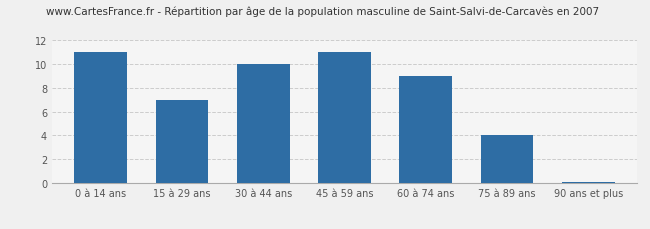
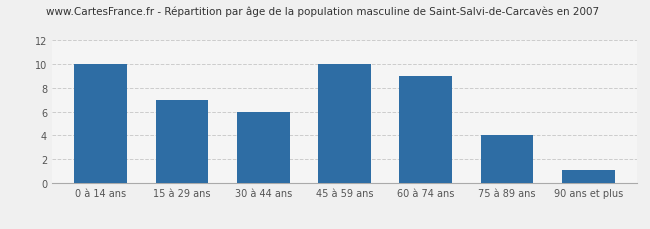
0 à 14 ans: 11.0 -> 10.0
30 à 44 ans: 10.0 -> 6.0
45 à 59 ans: 11.0 -> 10.0
90 ans et plus: 0.1 -> 1.1
